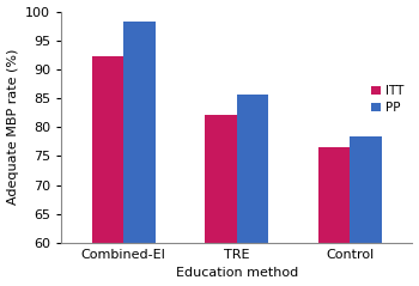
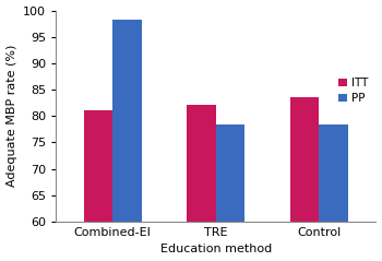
ITT/Combined-EI: 92.2 -> 81.0
PP/TRE: 85.6 -> 78.5
ITT/Control: 76.5 -> 83.5
